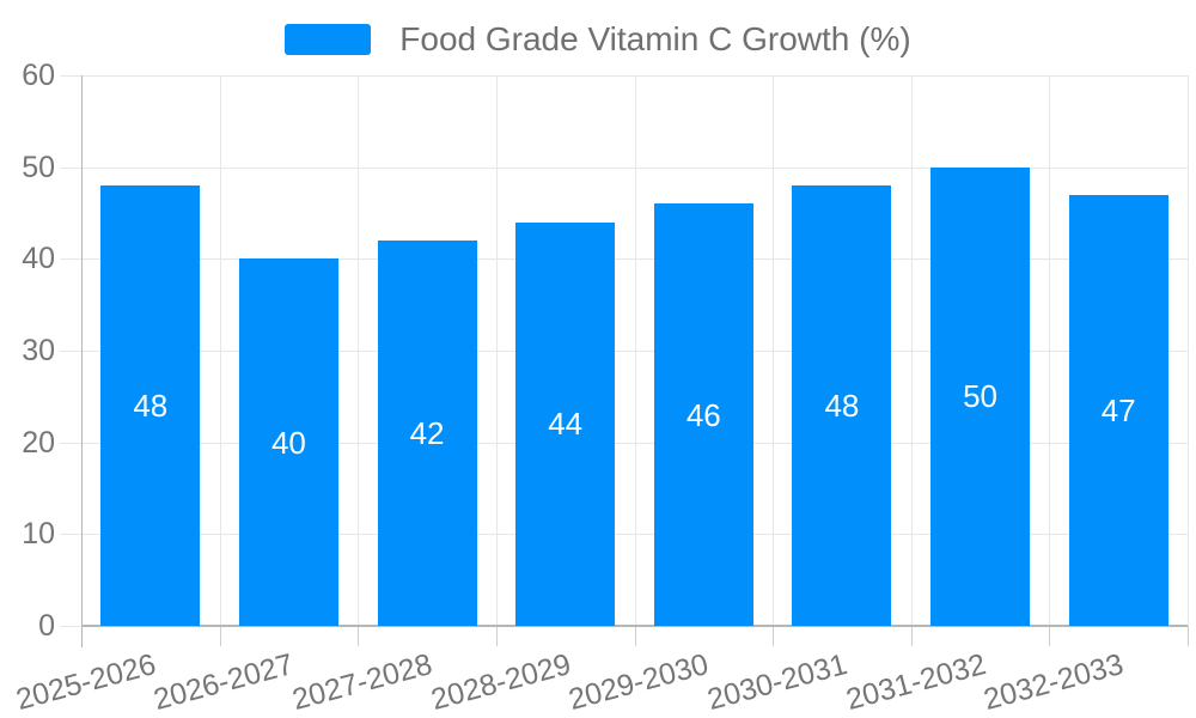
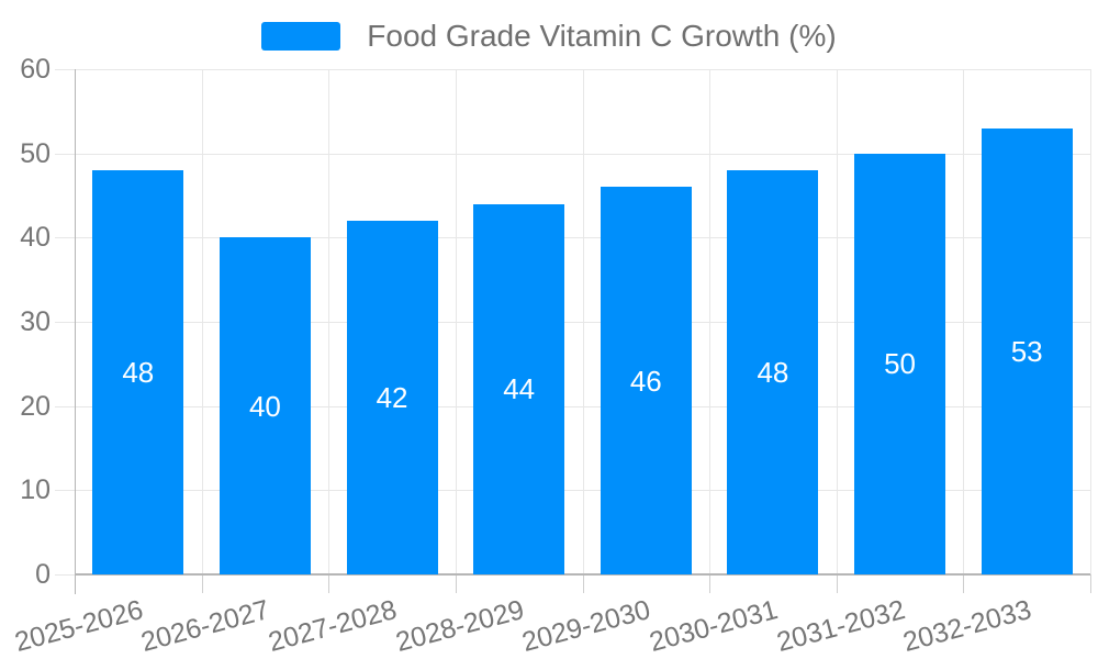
2032-2033: 47 -> 53
